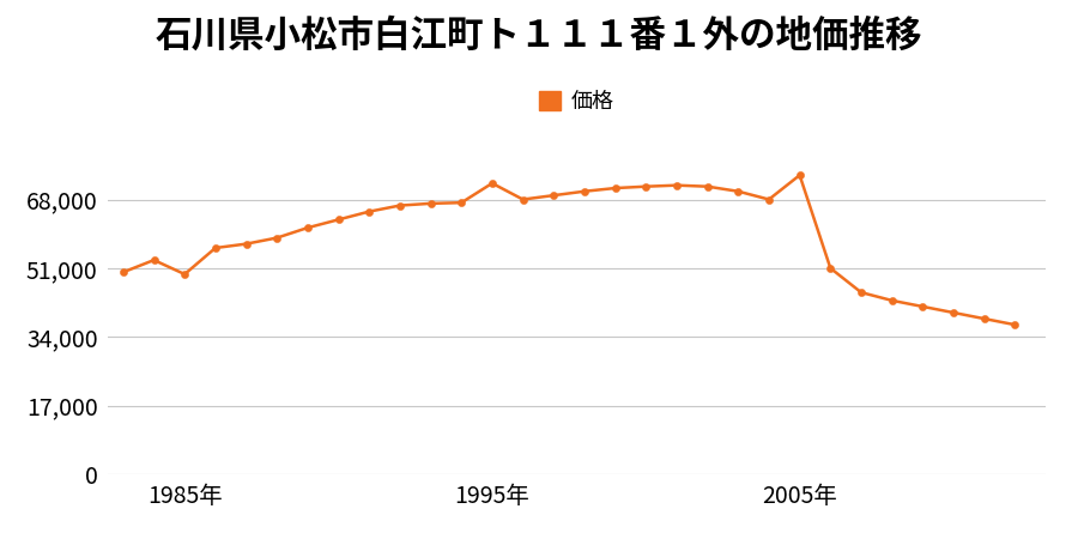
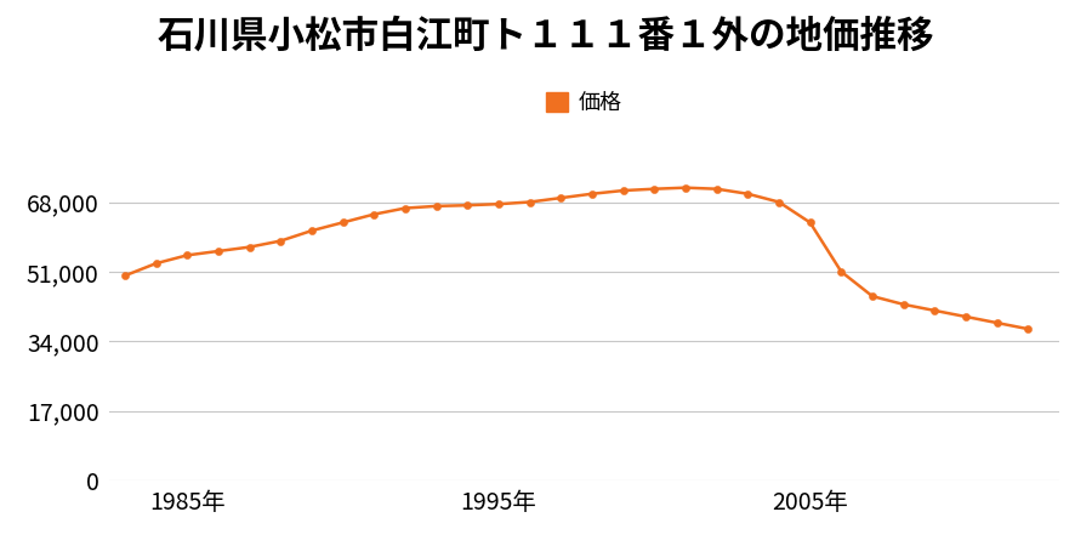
1985年: 49,500 -> 55,000
1995年: 72,000 -> 67,500
2005年: 74,000 -> 63,000
